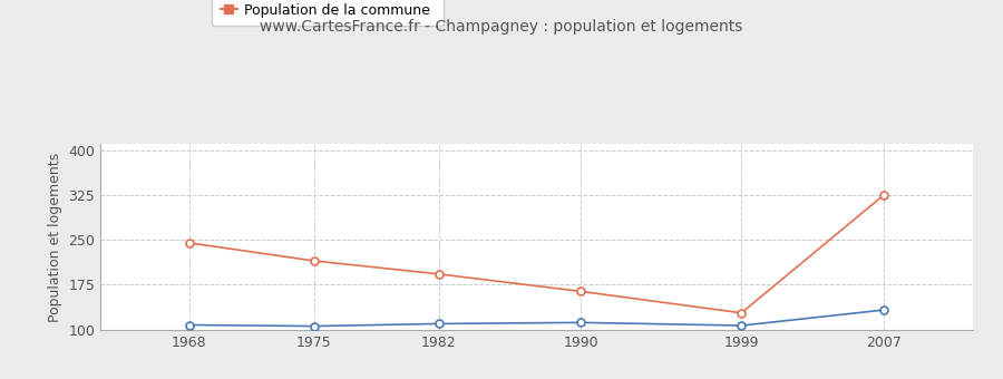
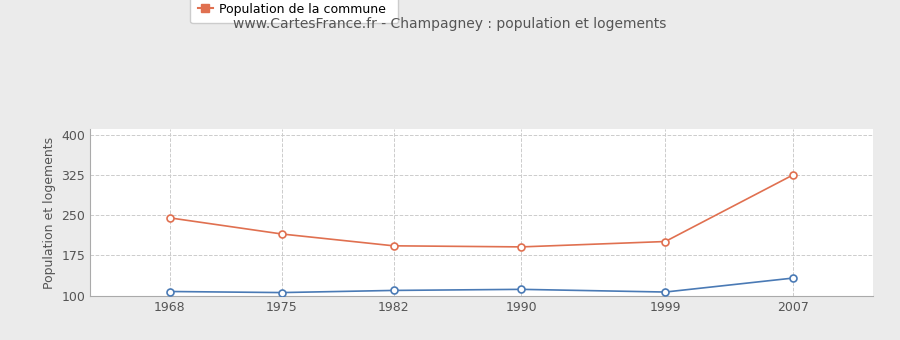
Population de la commune/1990: 164 -> 191
Population de la commune/1999: 128 -> 201
